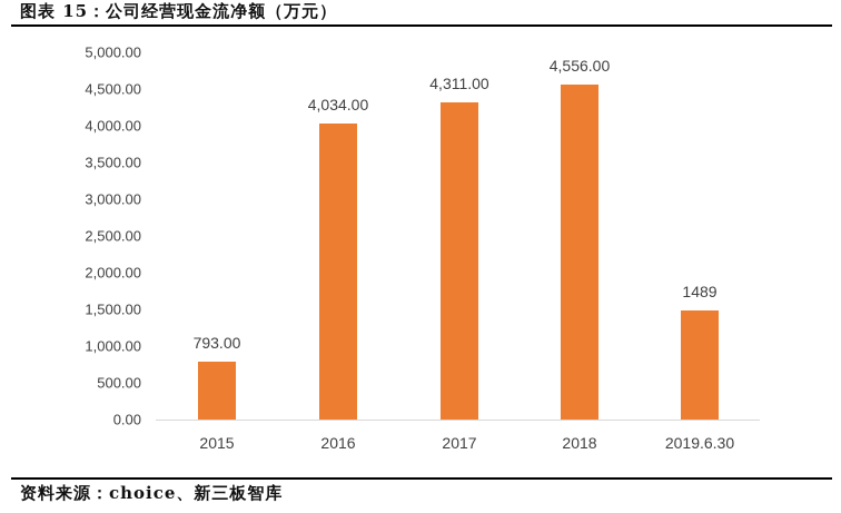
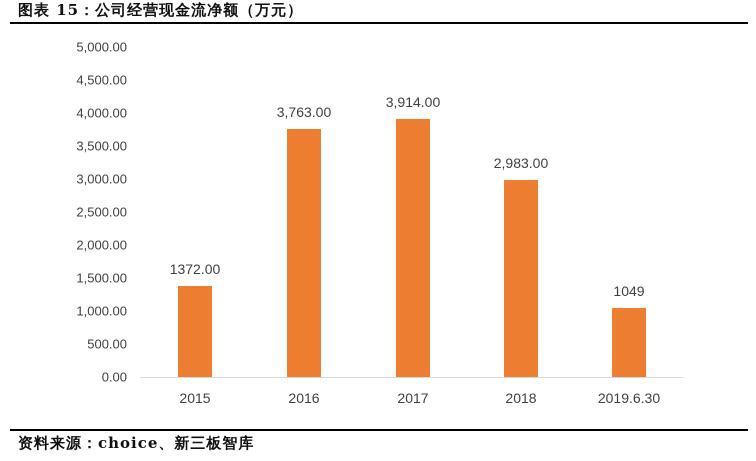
2015: 793.00 -> 1372.00
2016: 4,034.00 -> 3,763.00
2017: 4,311.00 -> 3,914.00
2018: 4,556.00 -> 2,983.00
2019.6.30: 1489 -> 1049
